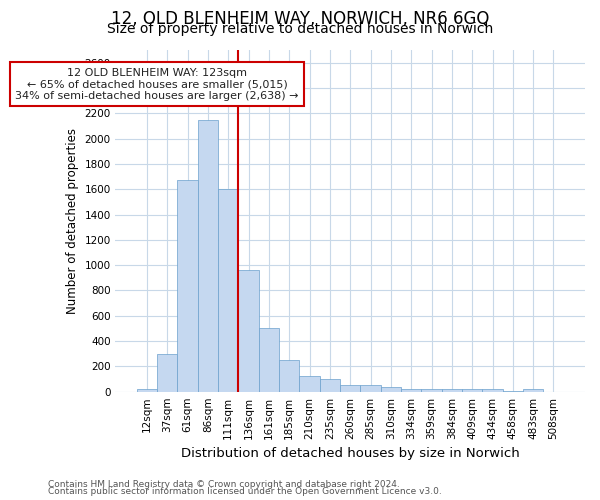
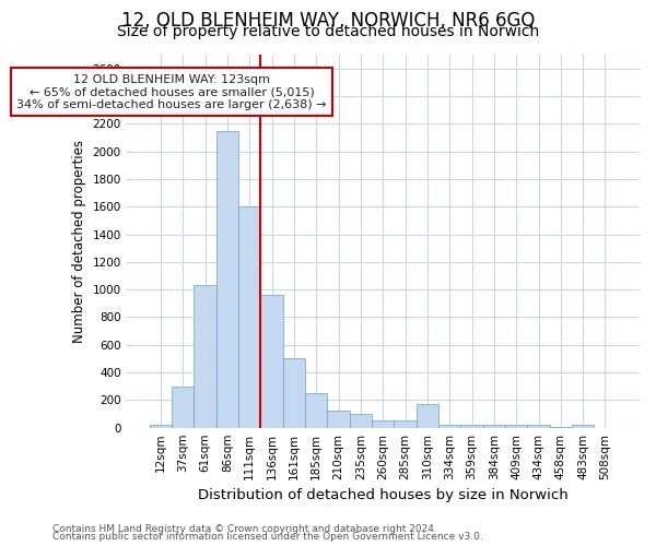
61sqm: 1670 -> 1030
310sqm: 40 -> 170
